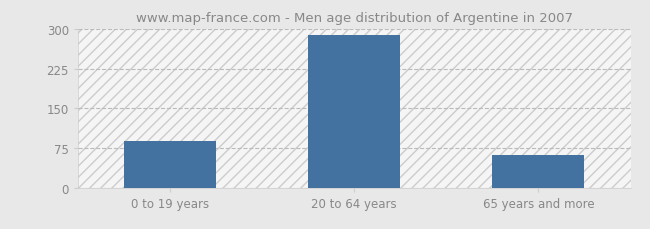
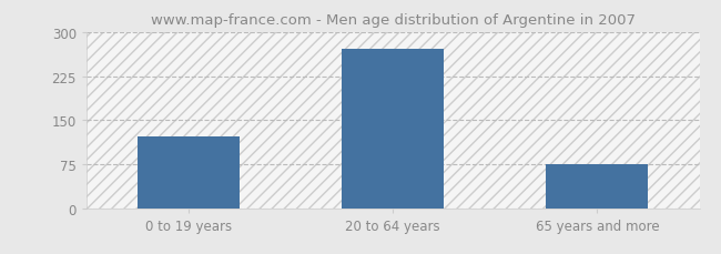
0 to 19 years: 88 -> 122
20 to 64 years: 288 -> 272
65 years and more: 62 -> 74
